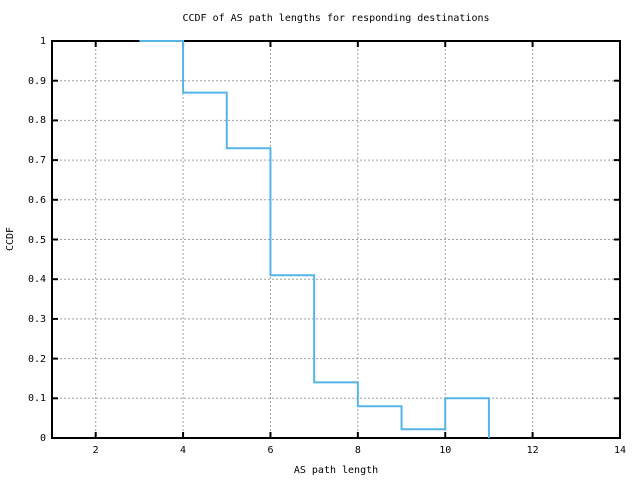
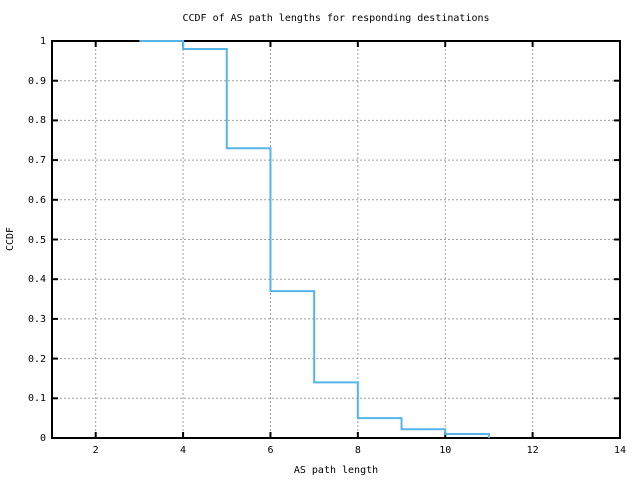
4: 0.87 -> 0.98
6: 0.41 -> 0.37
8: 0.08 -> 0.05
10: 0.10 -> 0.01
